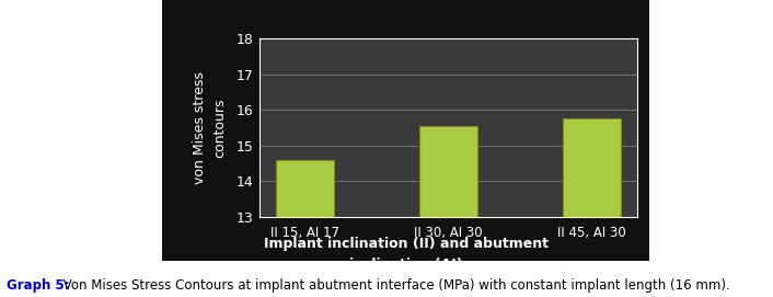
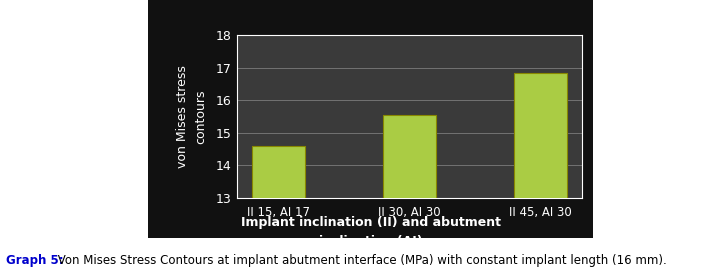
II 45, AI 30: 15.75 -> 16.85
